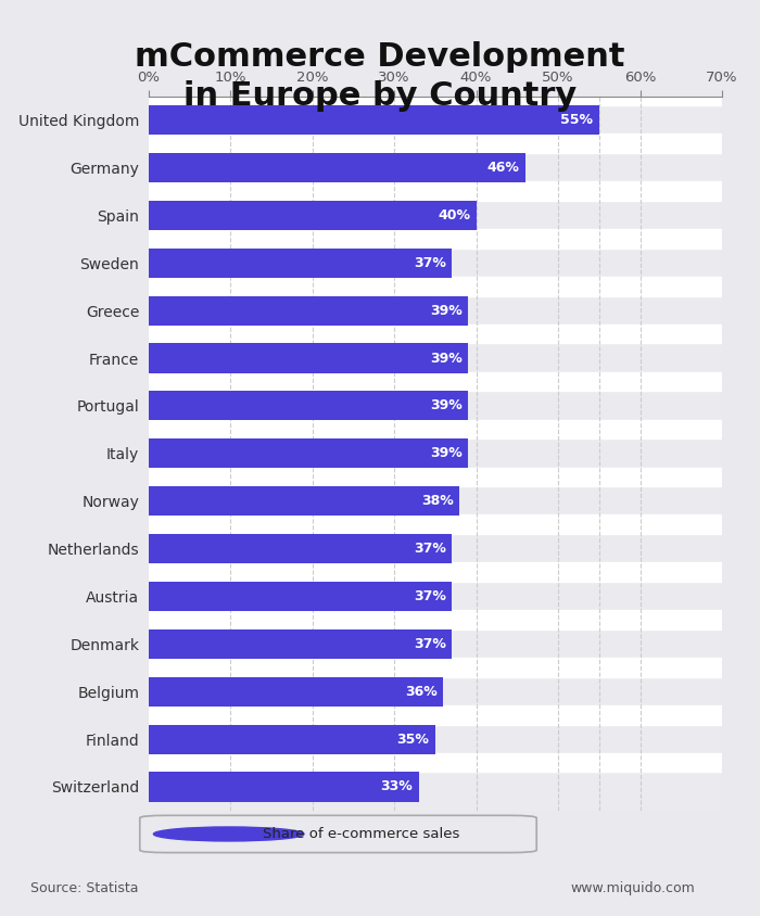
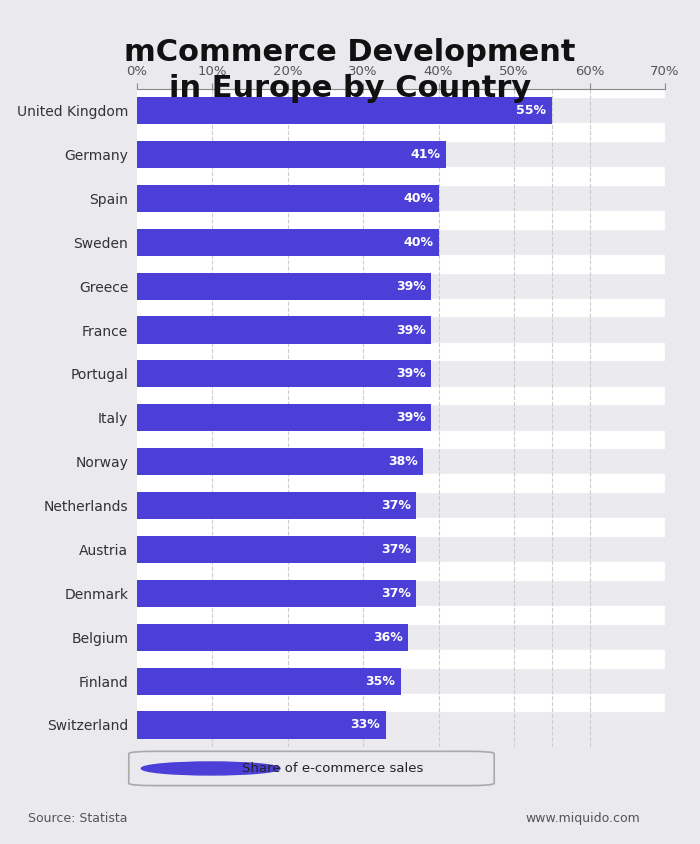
Germany: 46% -> 41%
Sweden: 37% -> 40%
